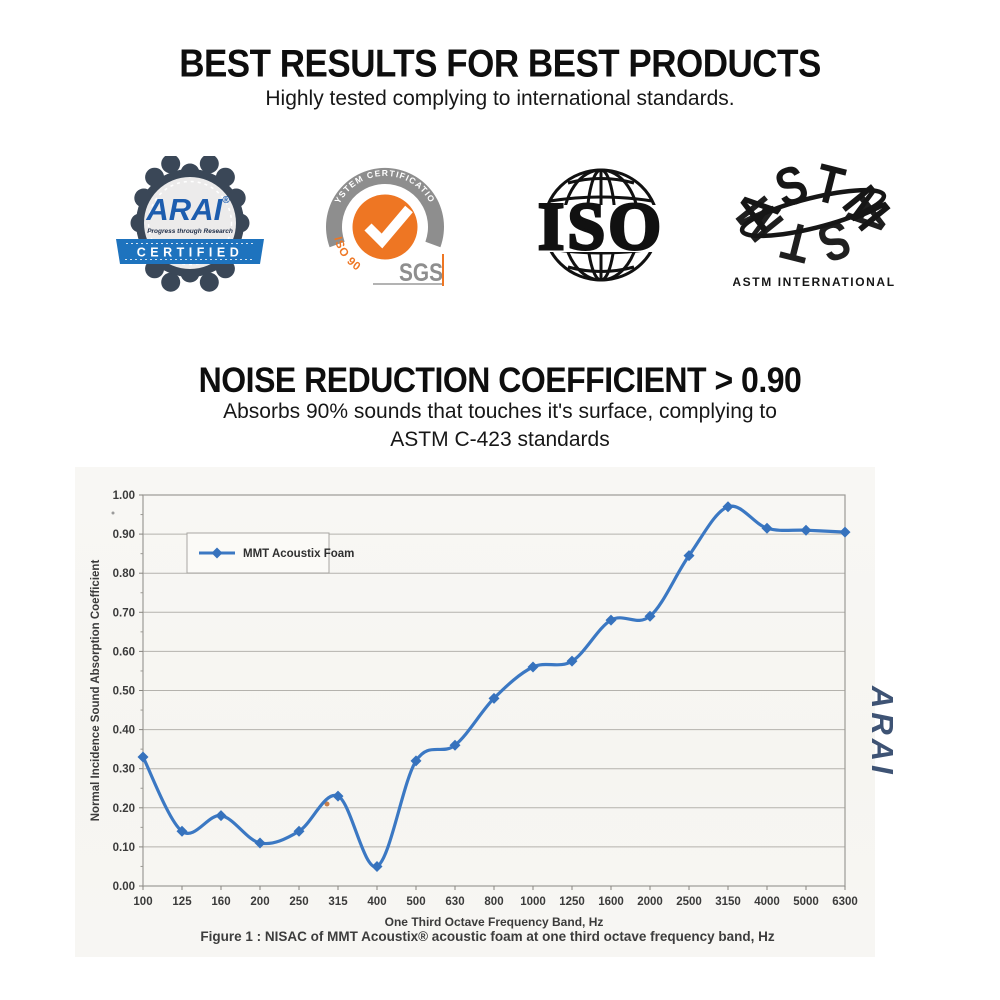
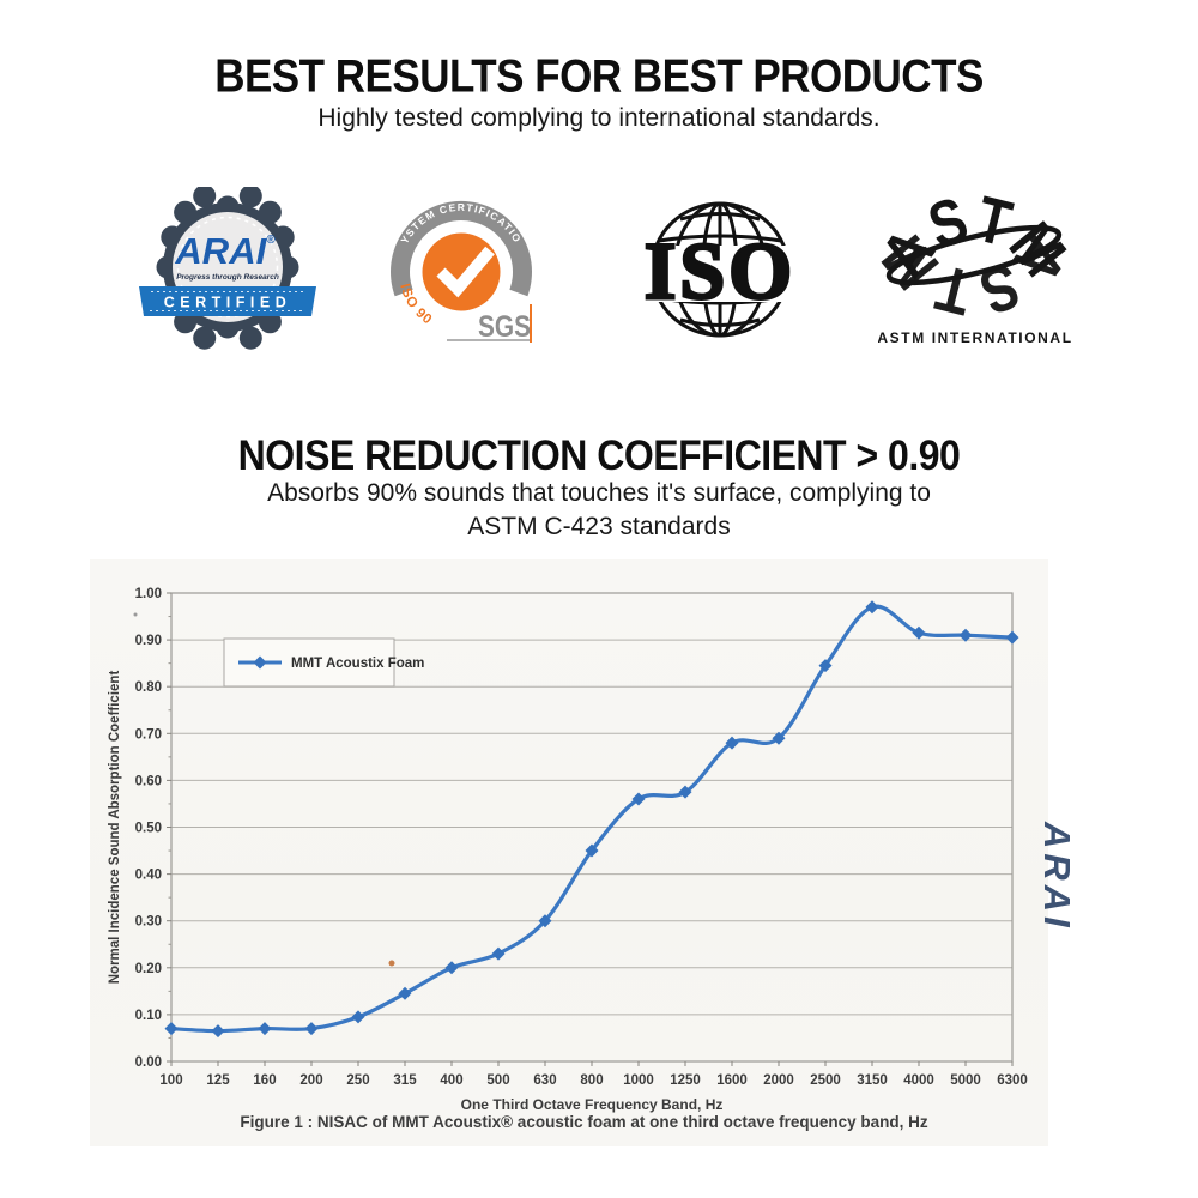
100: 0.33 -> 0.07
125: 0.14 -> 0.07
160: 0.18 -> 0.07
200: 0.11 -> 0.07
250: 0.14 -> 0.10
315: 0.23 -> 0.14
400: 0.05 -> 0.20
500: 0.32 -> 0.23
630: 0.36 -> 0.30
800: 0.48 -> 0.45
